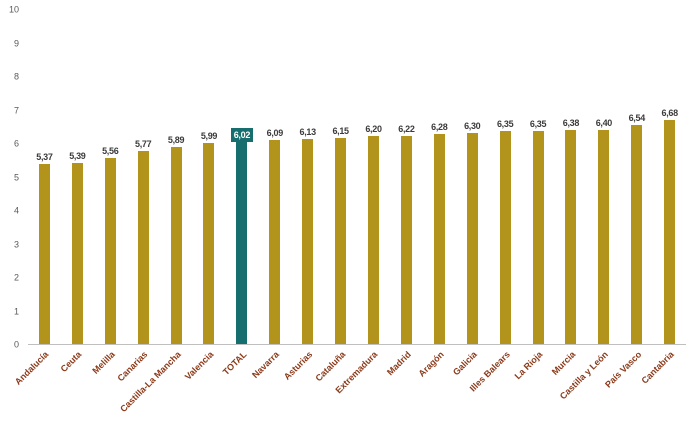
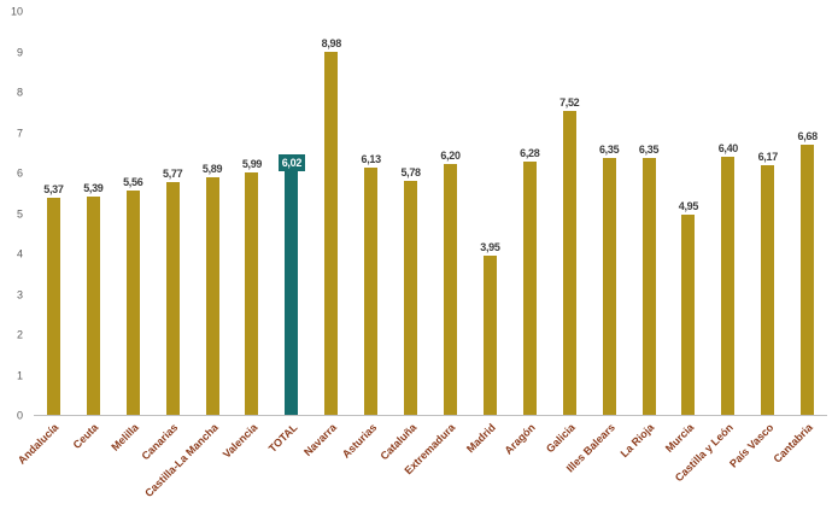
Navarra: 6,09 -> 8,98
Cataluña: 6,15 -> 5,78
Madrid: 6,22 -> 3,95
Galicia: 6,30 -> 7,52
Murcia: 6,38 -> 4,95
País Vasco: 6,54 -> 6,17
